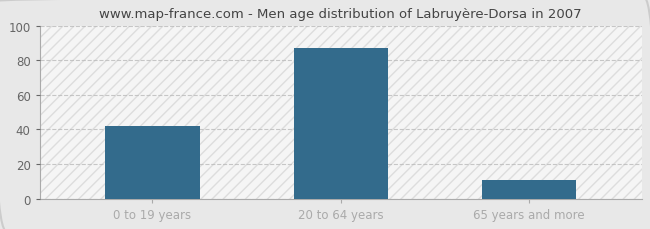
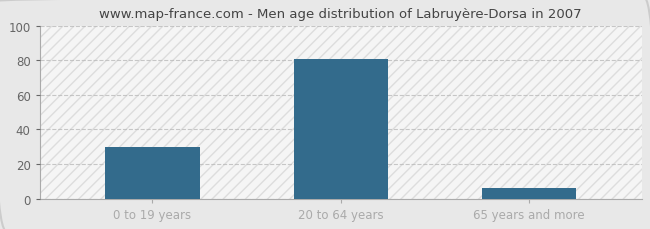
0 to 19 years: 42 -> 30
20 to 64 years: 87 -> 81
65 years and more: 11 -> 6
